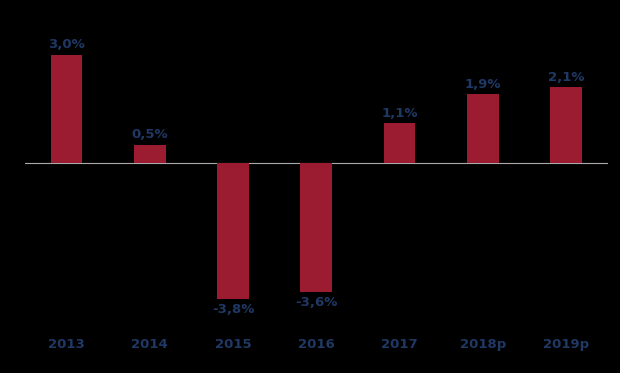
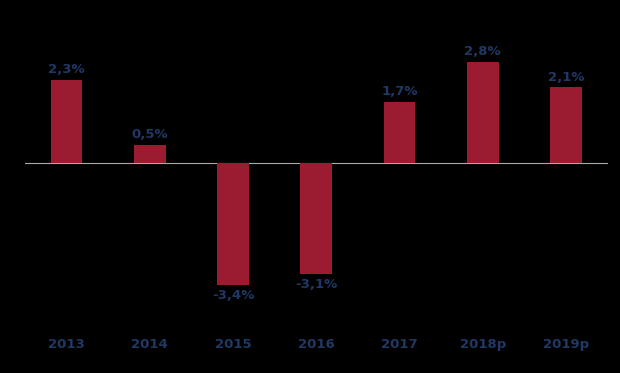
2013: 3,0% -> 2,3%
2015: -3,8% -> -3,4%
2016: -3,6% -> -3,1%
2017: 1,1% -> 1,7%
2018p: 1,9% -> 2,8%
